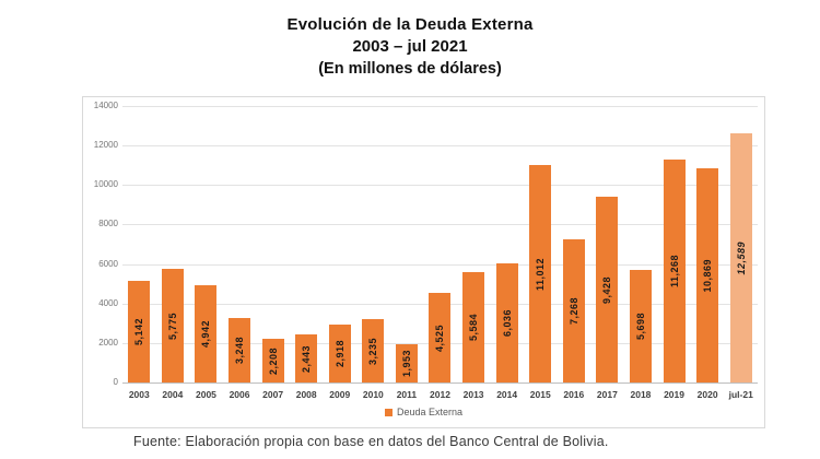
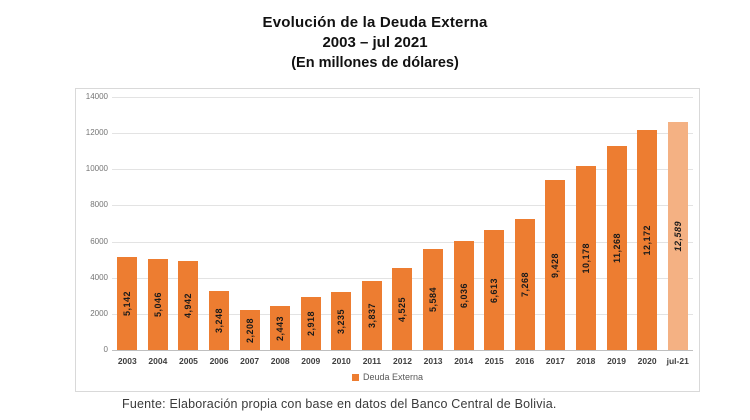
2004: 5,775 -> 5,046
2011: 1,953 -> 3,837
2015: 11,012 -> 6,613
2018: 5,698 -> 10,178
2020: 10,869 -> 12,172
